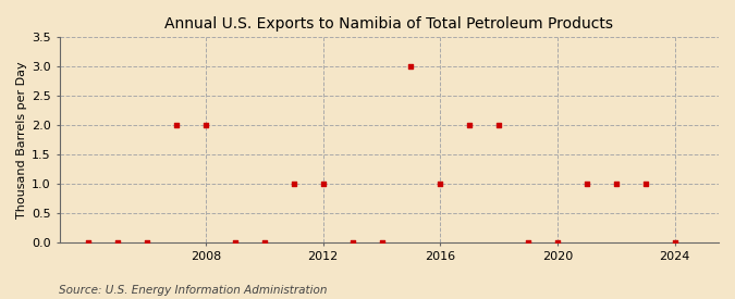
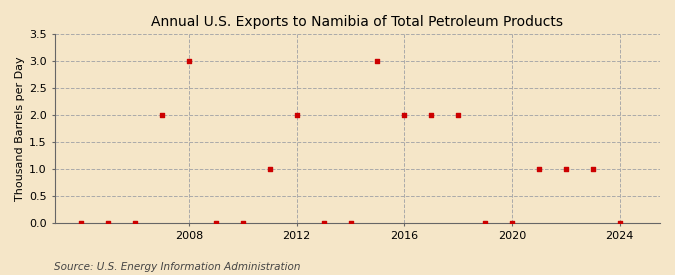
2008: 2 -> 3
2012: 1 -> 2
2016: 1 -> 2
